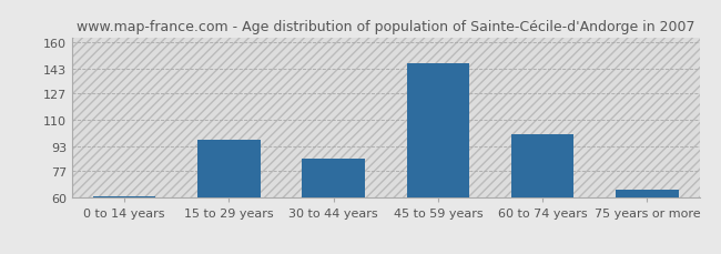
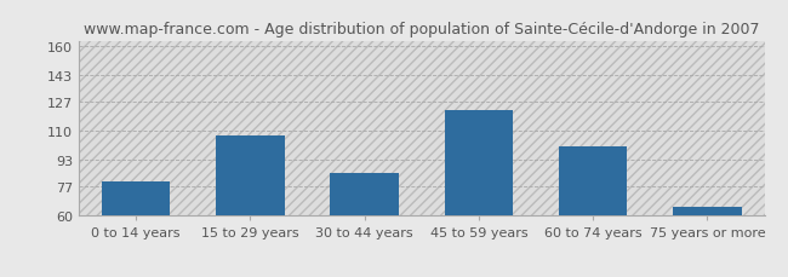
0 to 14 years: 61 -> 80
15 to 29 years: 97 -> 107
45 to 59 years: 146 -> 122
